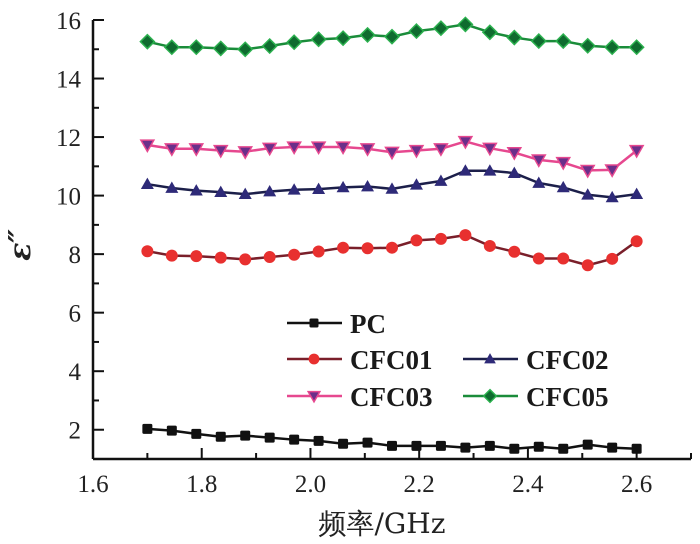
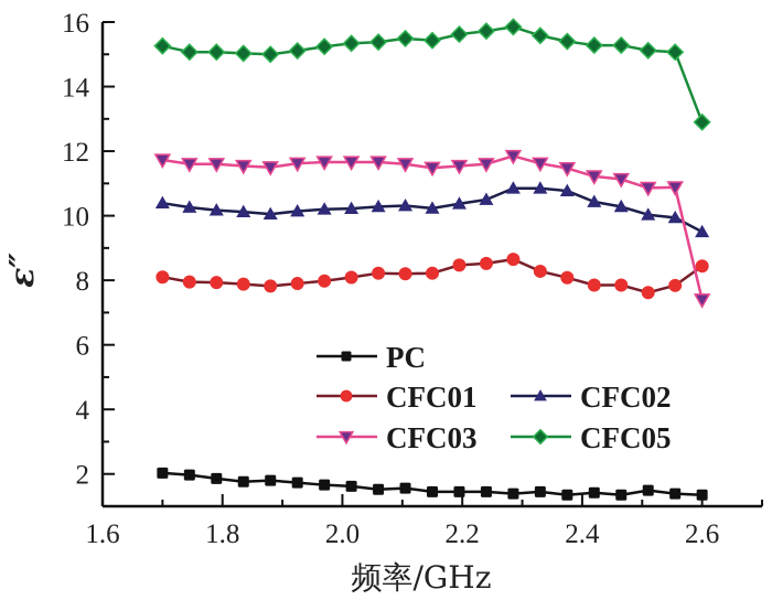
CFC02/2.6: 10.1 -> 9.5
CFC03/2.6: 11.5 -> 7.4
CFC05/2.6: 15.1 -> 12.9
